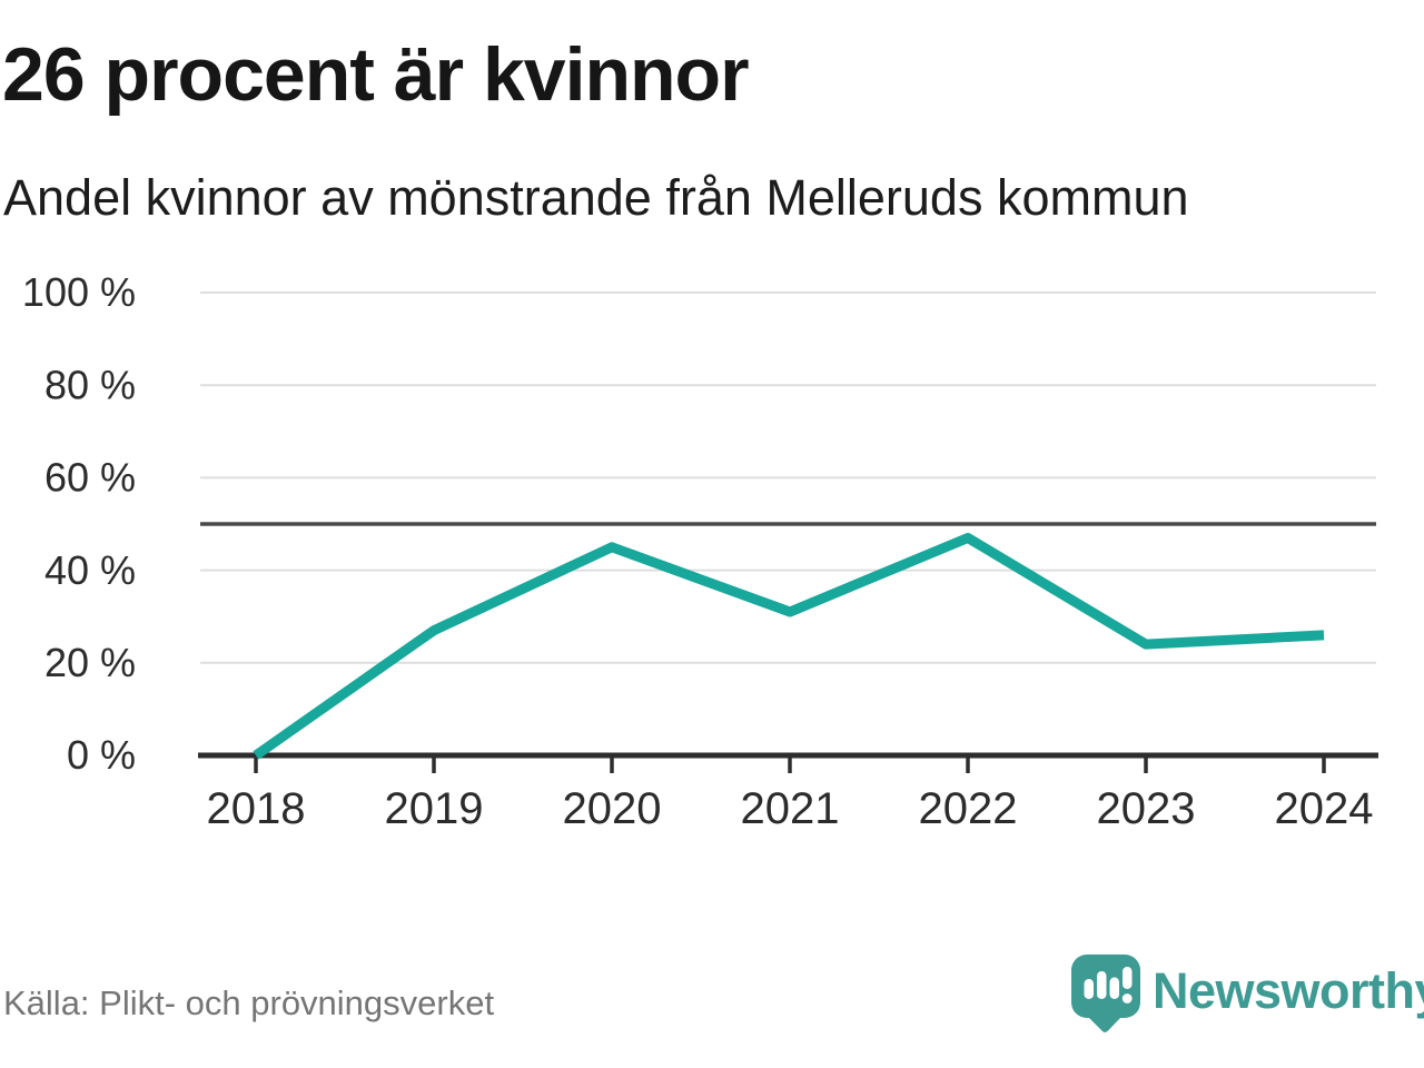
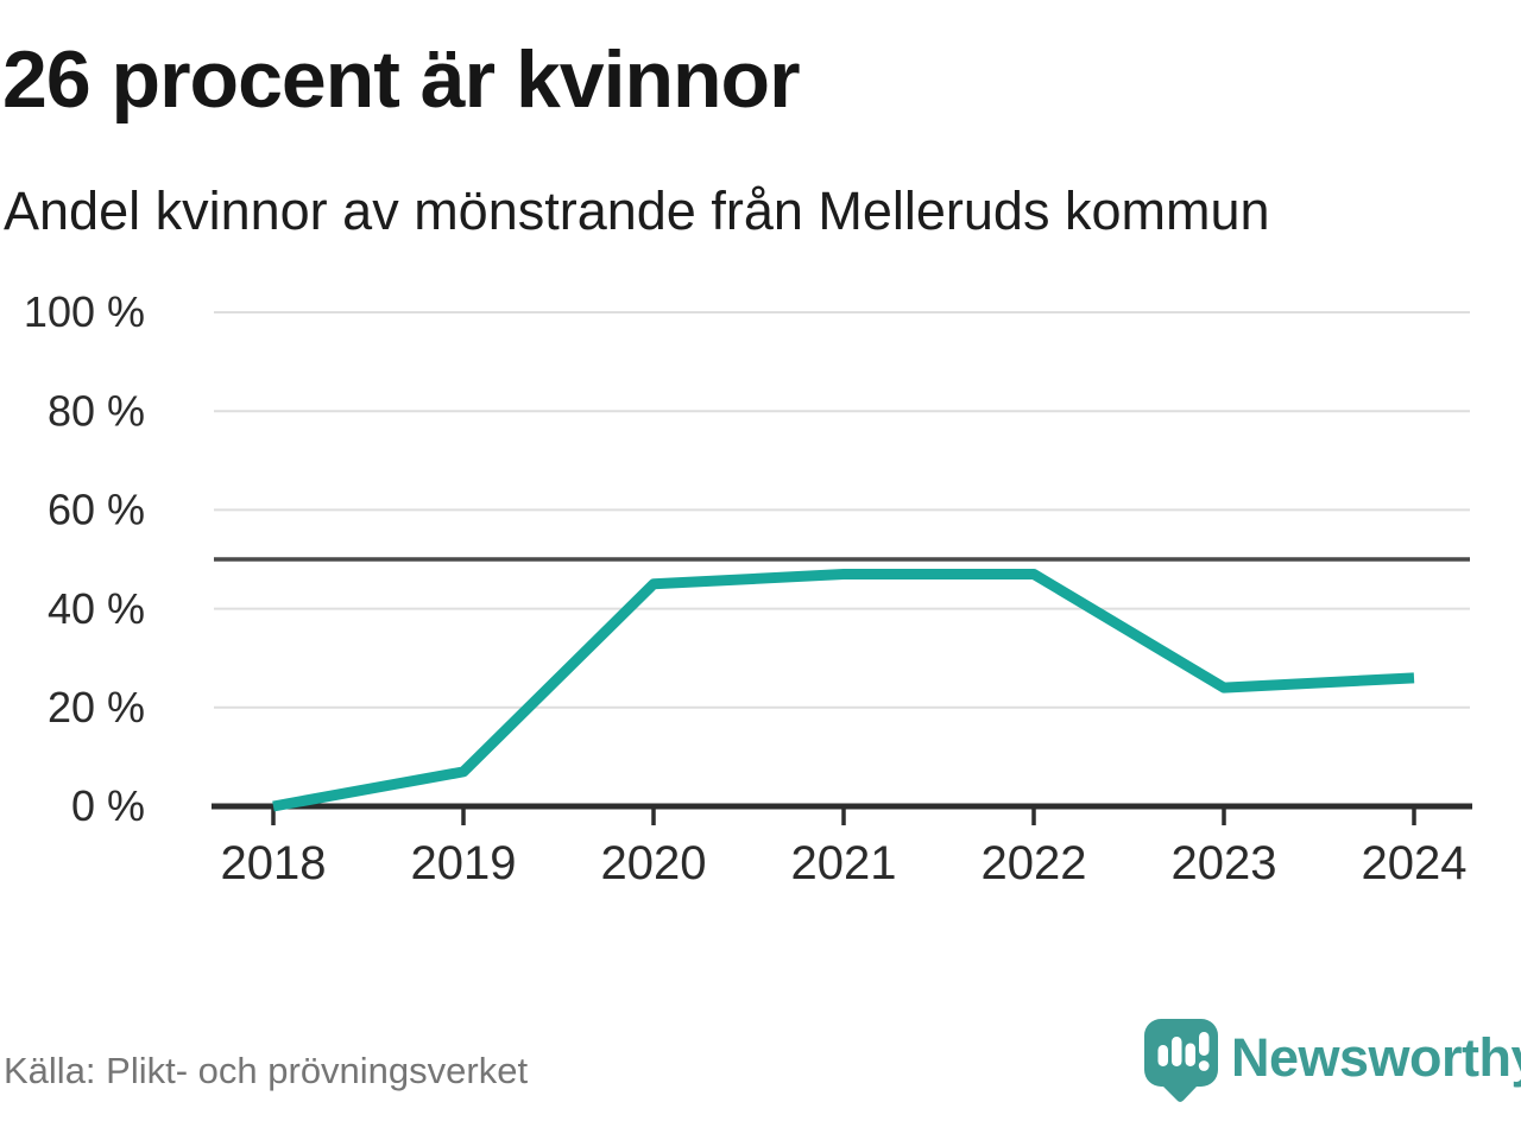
2019: 27% -> 7%
2021: 31% -> 47%
